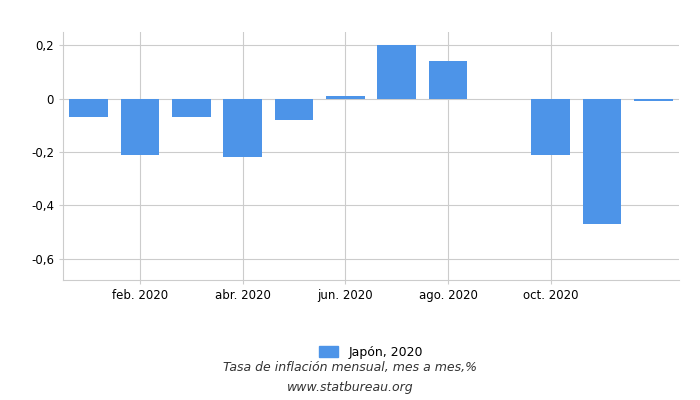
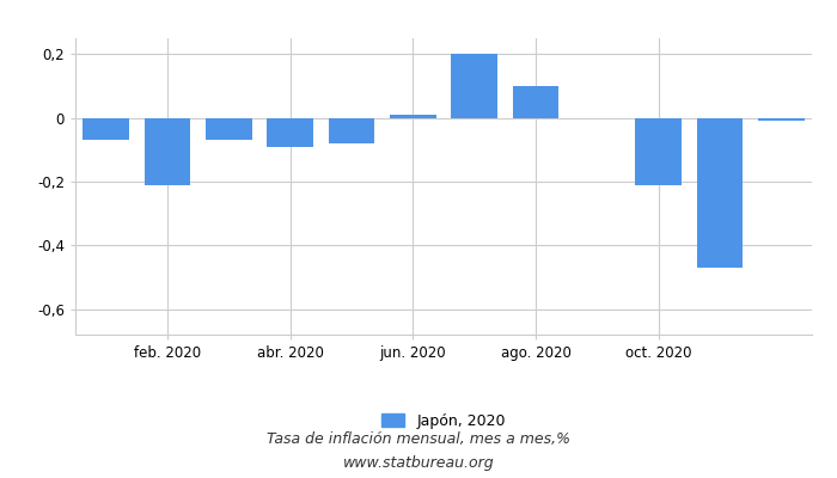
abr. 2020: -0,22 -> -0,09
ago. 2020: 0,14 -> 0,10
